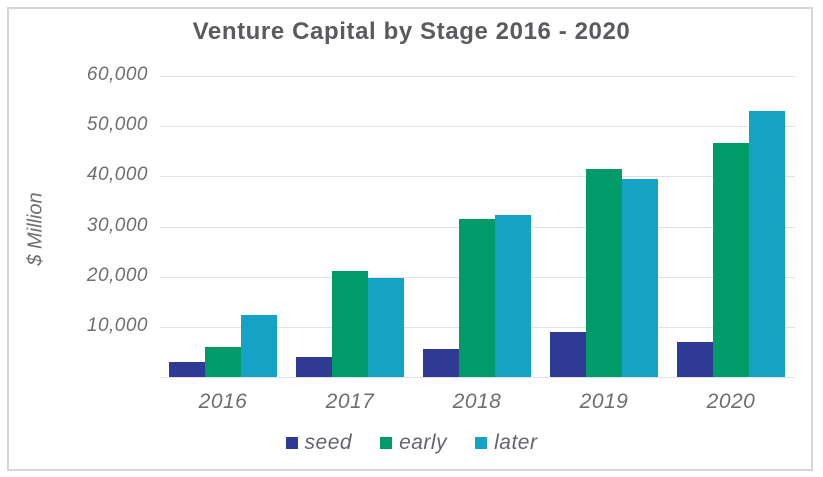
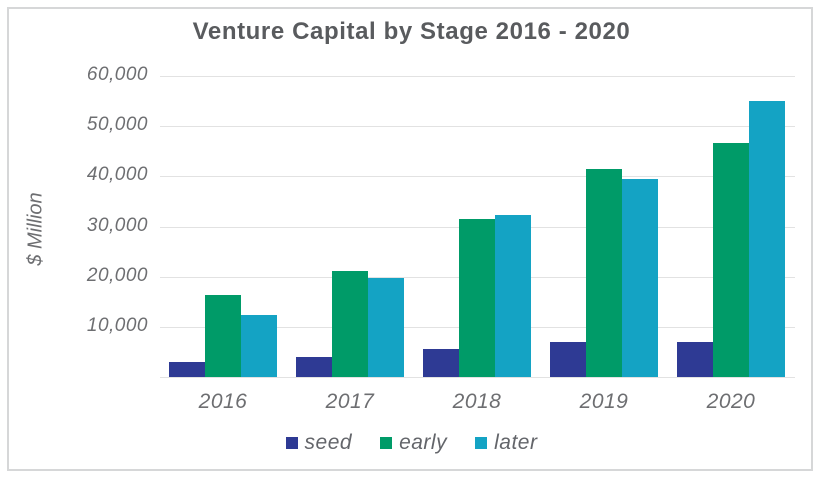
early/2016: 6000 -> 16000
seed/2019: 9000 -> 7000
later/2020: 53000 -> 55000
